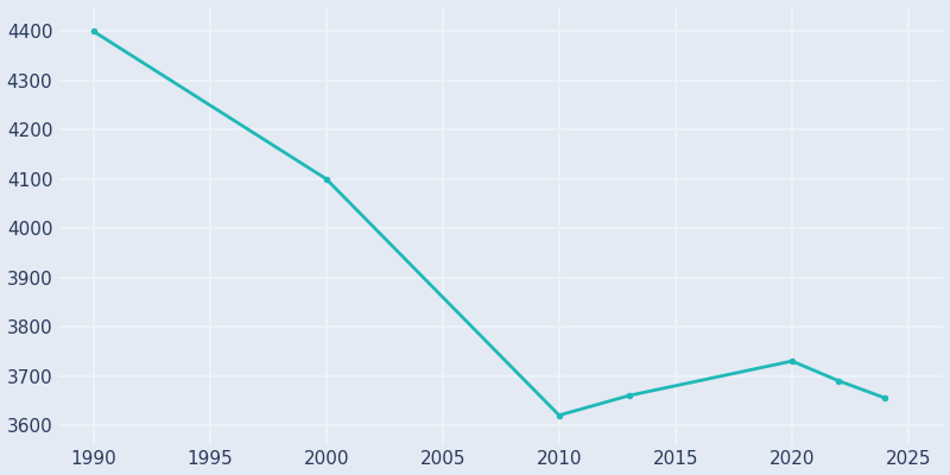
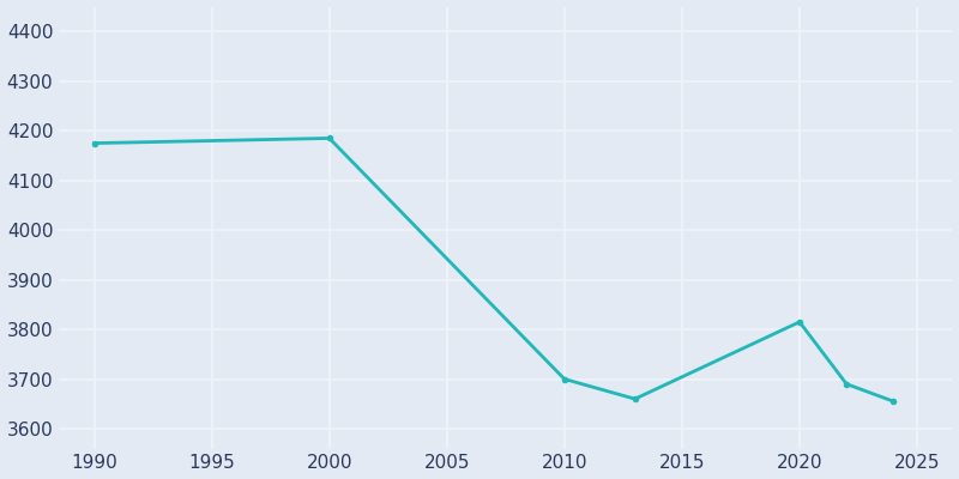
1990: 4400 -> 4175
2000: 4100 -> 4185
2010: 3620 -> 3700
2020: 3730 -> 3815
